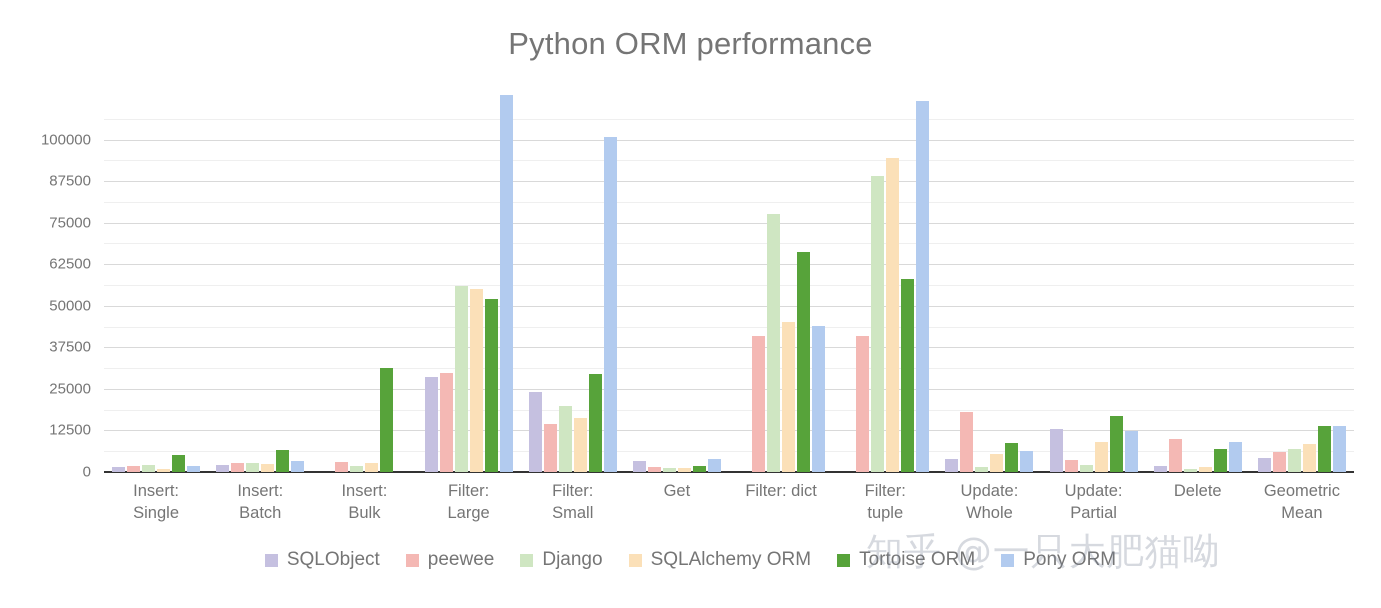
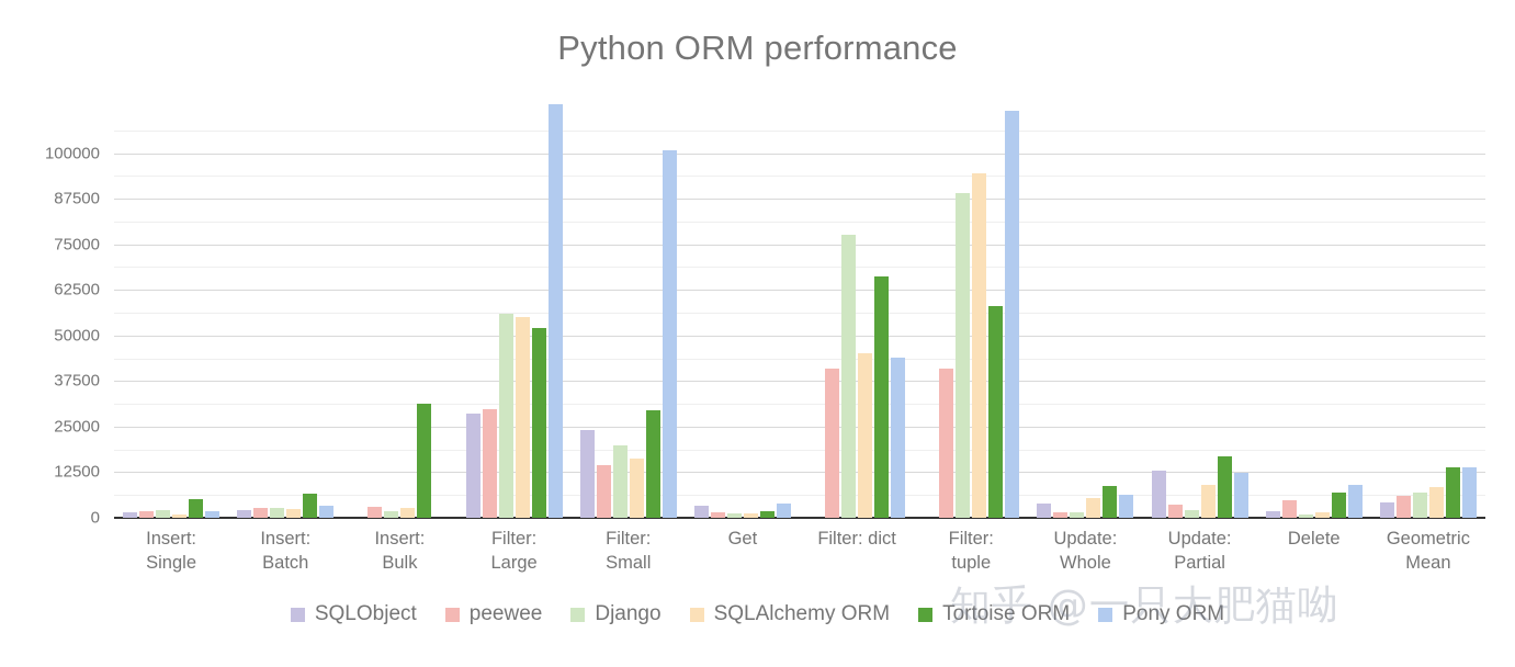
peewee/Update: Whole: 18000 -> 1000
peewee/Delete: 10000 -> 5000
